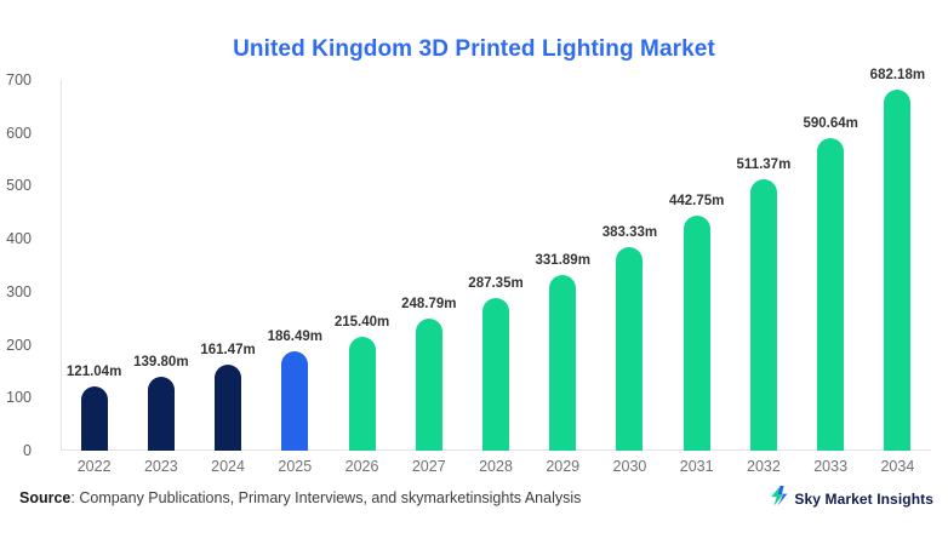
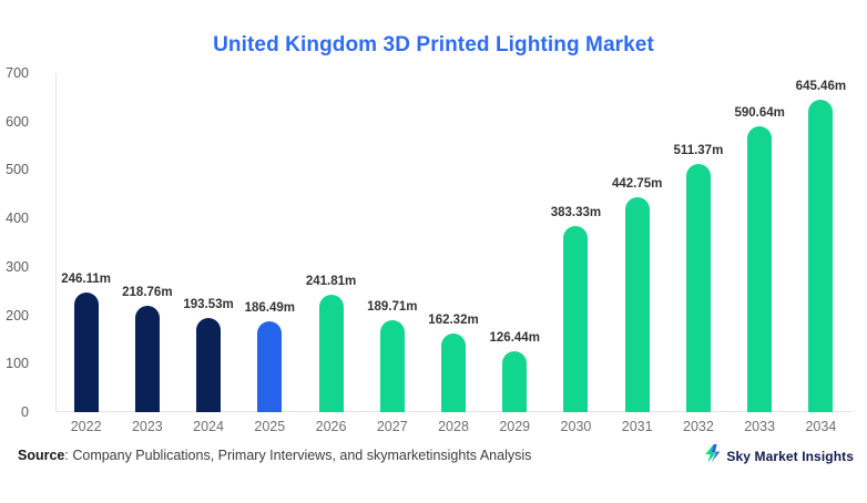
2022: 121.04m -> 246.11m
2023: 139.80m -> 218.76m
2024: 161.47m -> 193.53m
2026: 215.40m -> 241.81m
2027: 248.79m -> 189.71m
2028: 287.35m -> 162.32m
2029: 331.89m -> 126.44m
2034: 682.18m -> 645.46m
